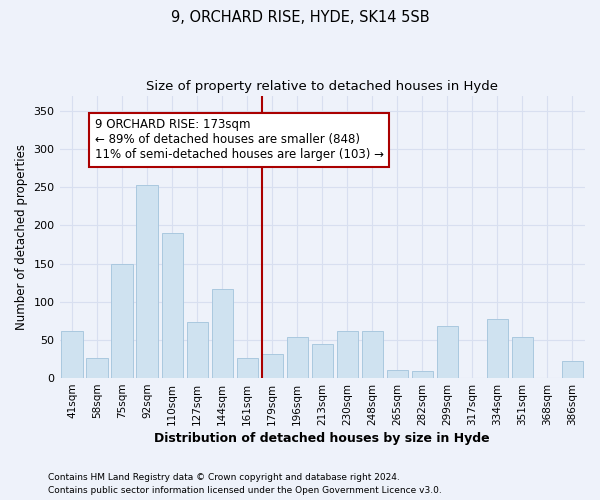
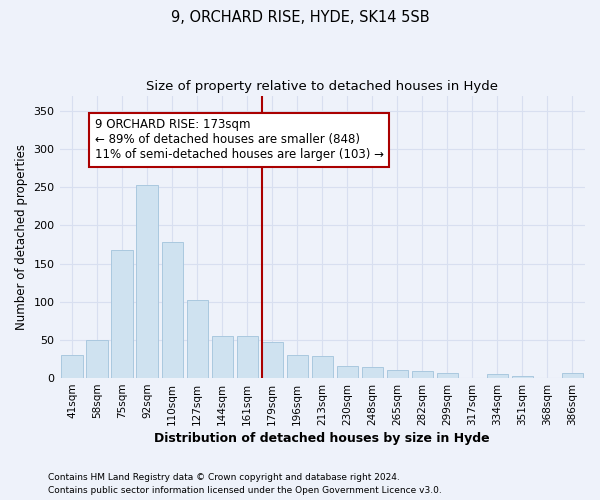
41sqm: 62 -> 30
58sqm: 26 -> 50
75sqm: 150 -> 168
110sqm: 190 -> 178
127sqm: 74 -> 102
144sqm: 116 -> 55
161sqm: 26 -> 55
179sqm: 32 -> 47
196sqm: 54 -> 30
213sqm: 44 -> 29
230sqm: 62 -> 16
248sqm: 62 -> 15
299sqm: 68 -> 7
334sqm: 78 -> 5
351sqm: 54 -> 3
386sqm: 22 -> 6
